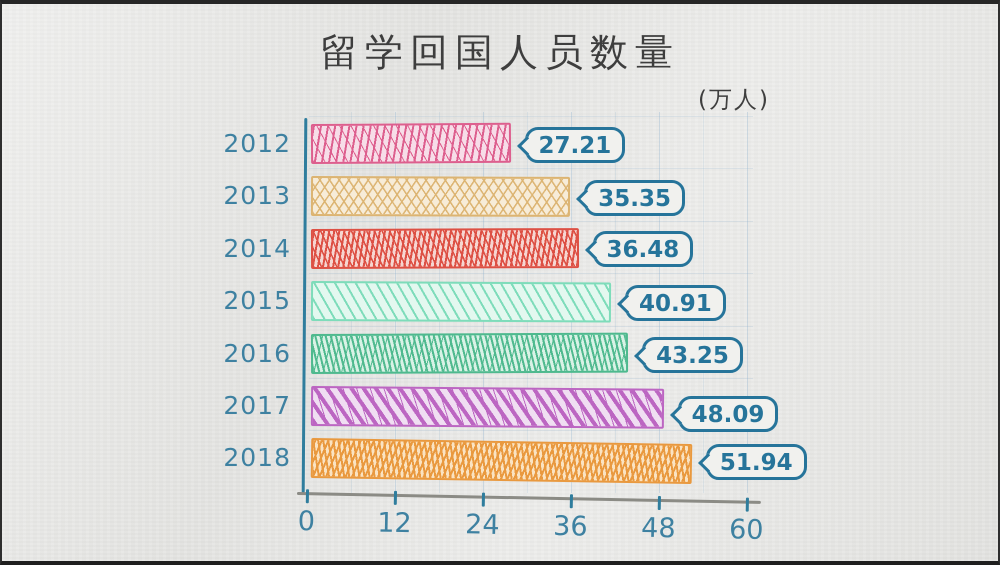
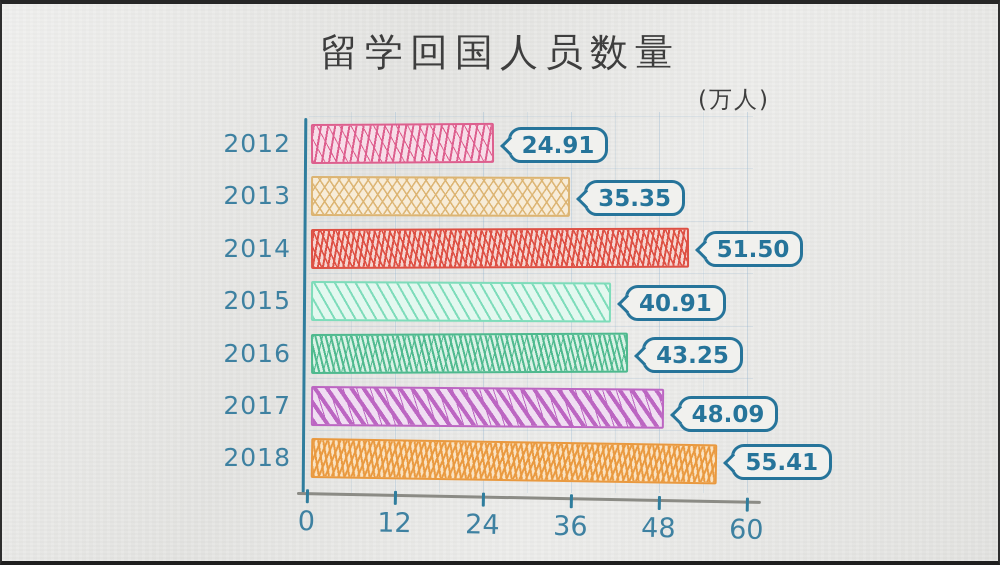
2012: 27.21 -> 24.91
2014: 36.48 -> 51.50
2018: 51.94 -> 55.41
